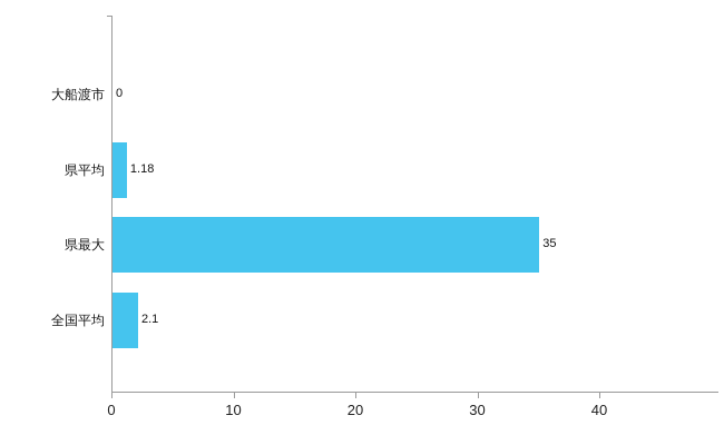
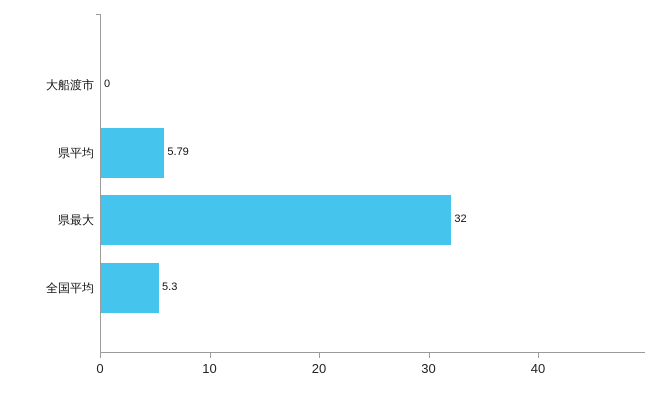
県平均: 1.18 -> 5.79
県最大: 35 -> 32
全国平均: 2.1 -> 5.3
